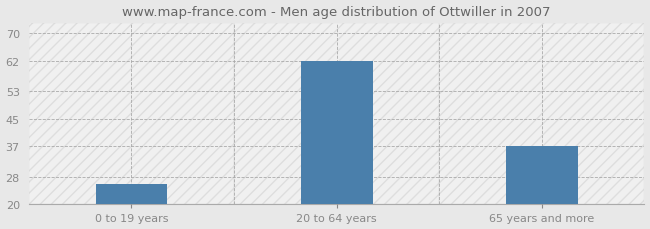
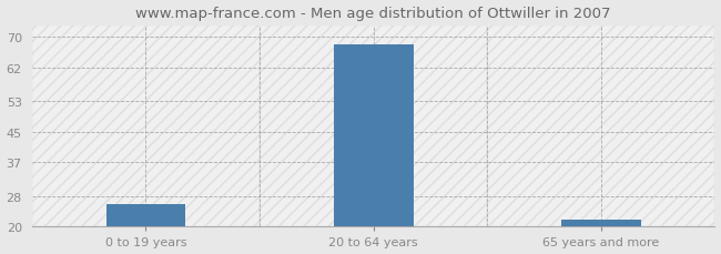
20 to 64 years: 62 -> 68
65 years and more: 37 -> 22
